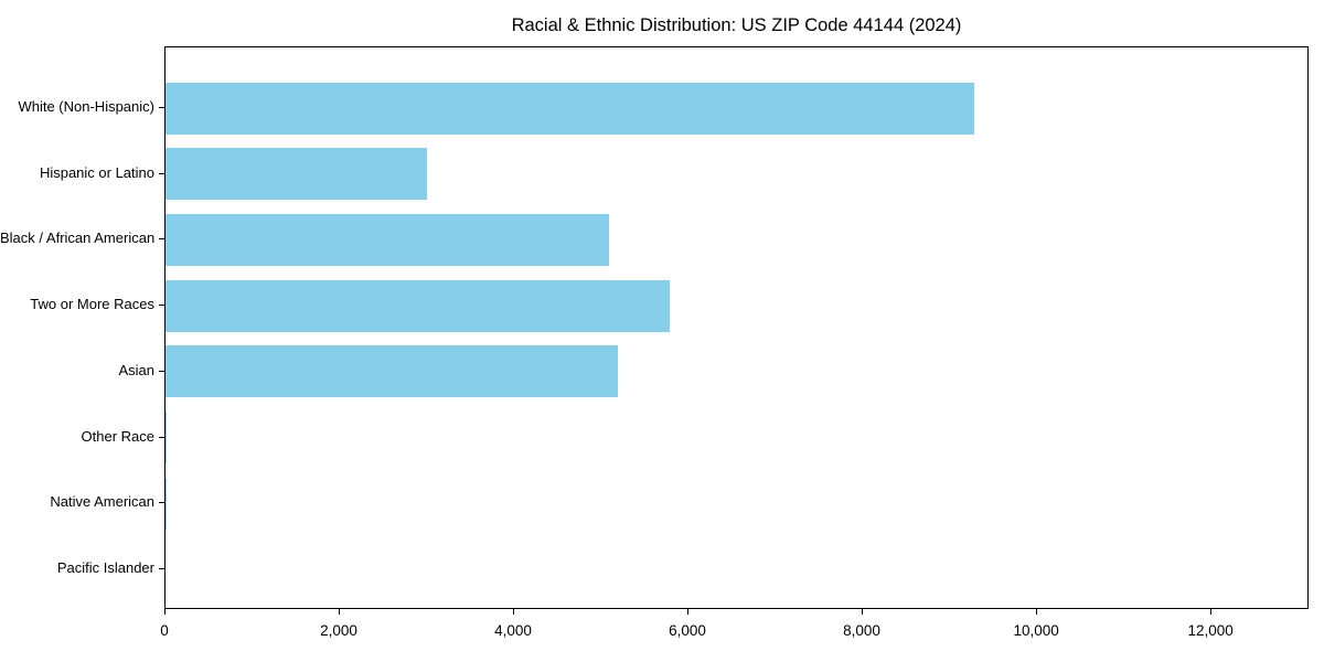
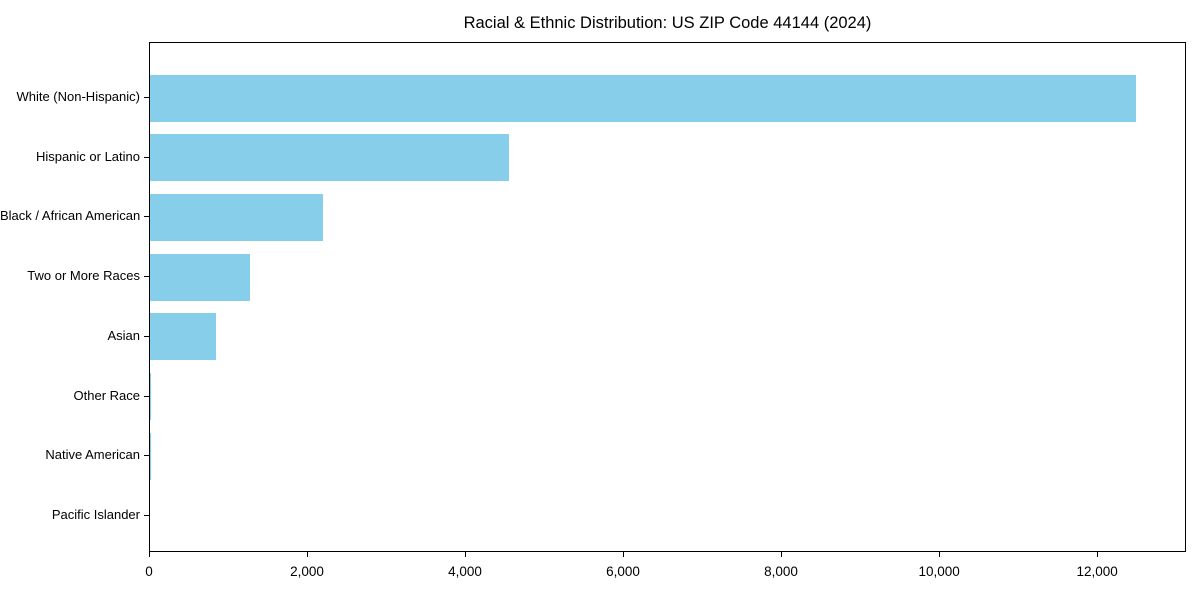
White (Non-Hispanic): 9300 -> 12500
Hispanic or Latino: 3000 -> 4600
Black / African American: 5100 -> 2200
Two or More Races: 5800 -> 1300
Asian: 5200 -> 800
